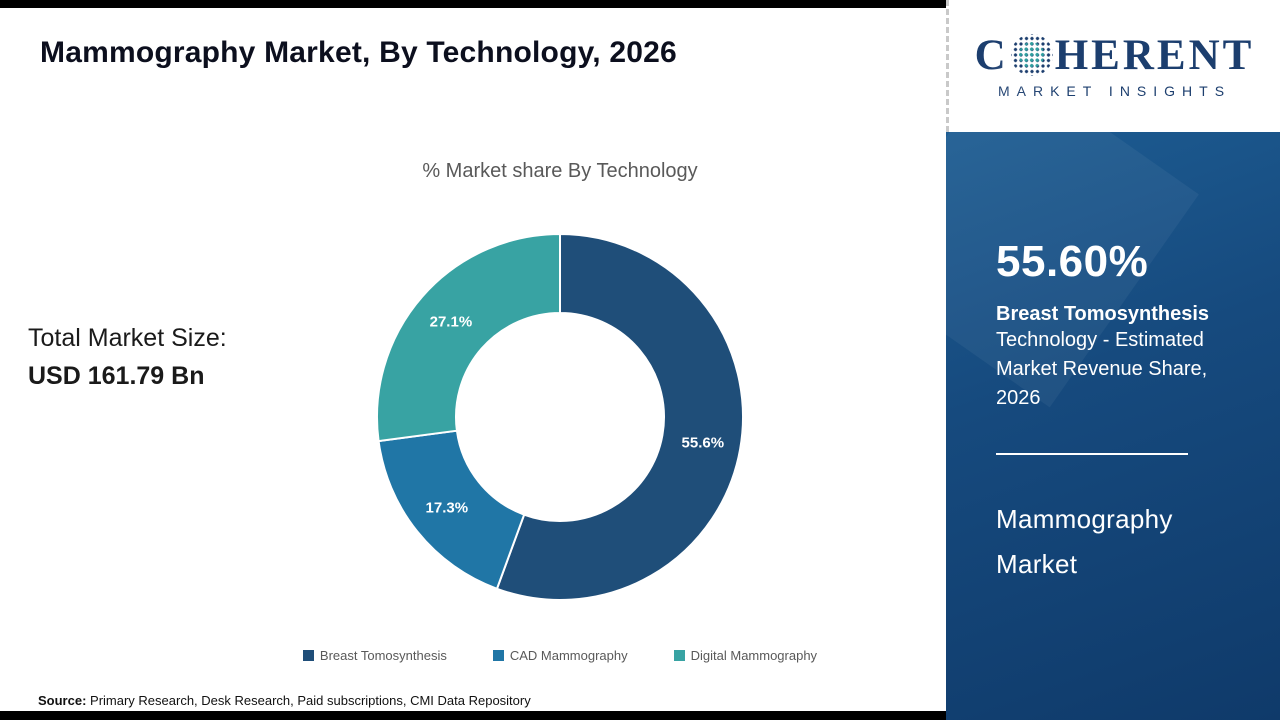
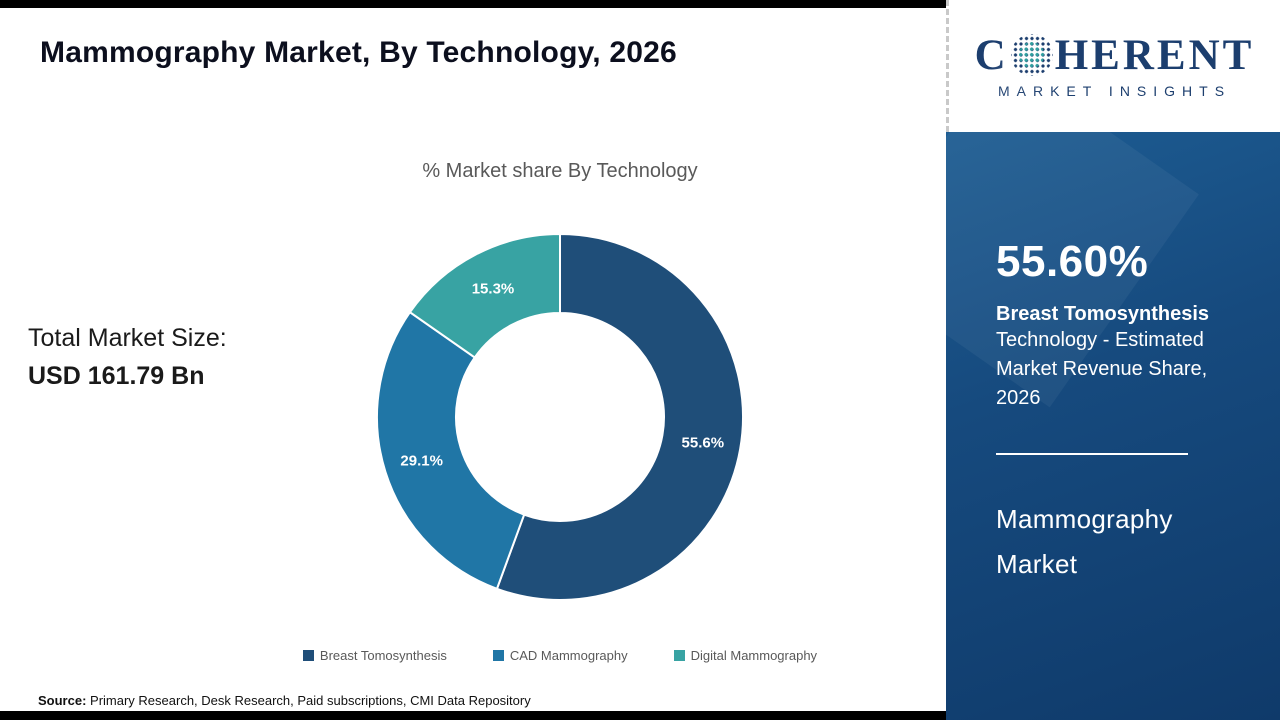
CAD Mammography: 17.3% -> 29.1%
Digital Mammography: 27.1% -> 15.3%
